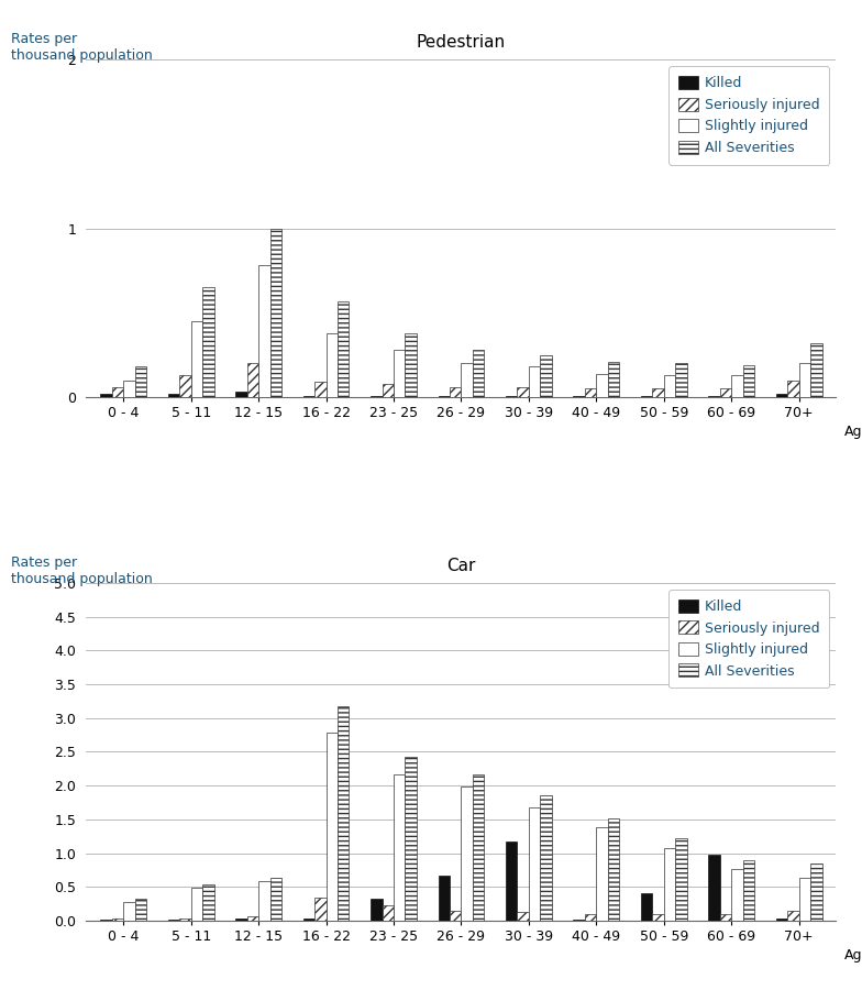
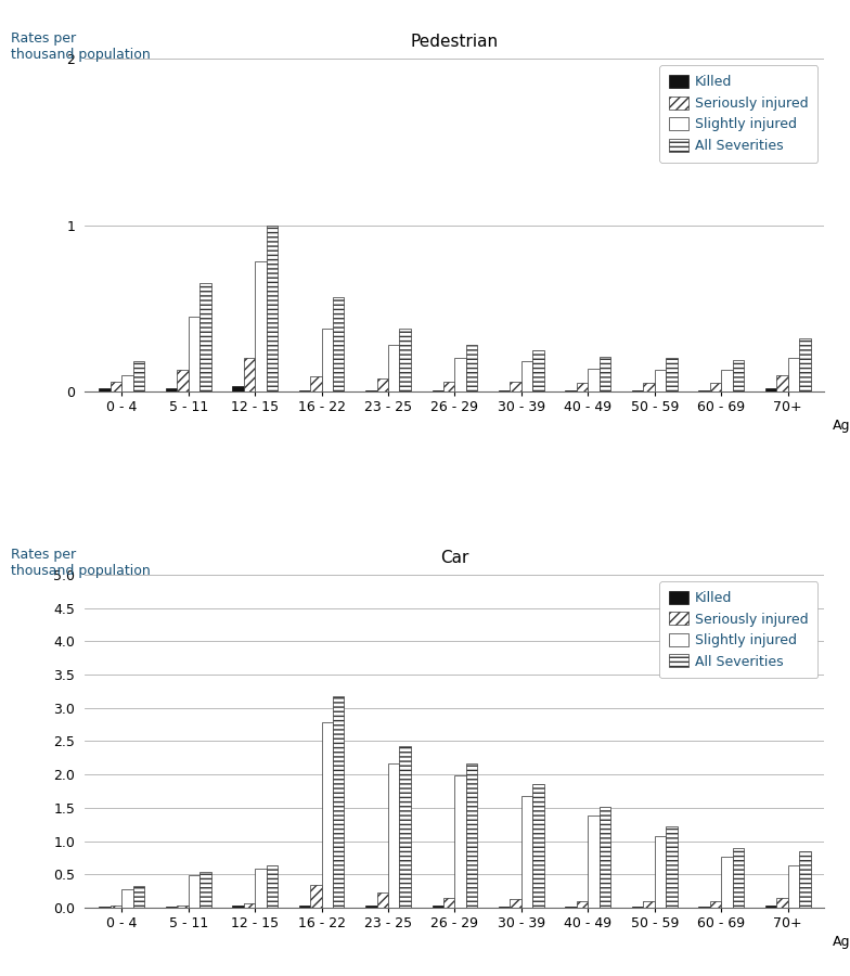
Car/Killed/23 - 25: 0.32 -> 0.03
Car/Killed/26 - 29: 0.66 -> 0.03
Car/Killed/30 - 39: 1.18 -> 0.02
Car/Killed/50 - 59: 0.40 -> 0.01
Car/Killed/60 - 69: 0.98 -> 0.01
